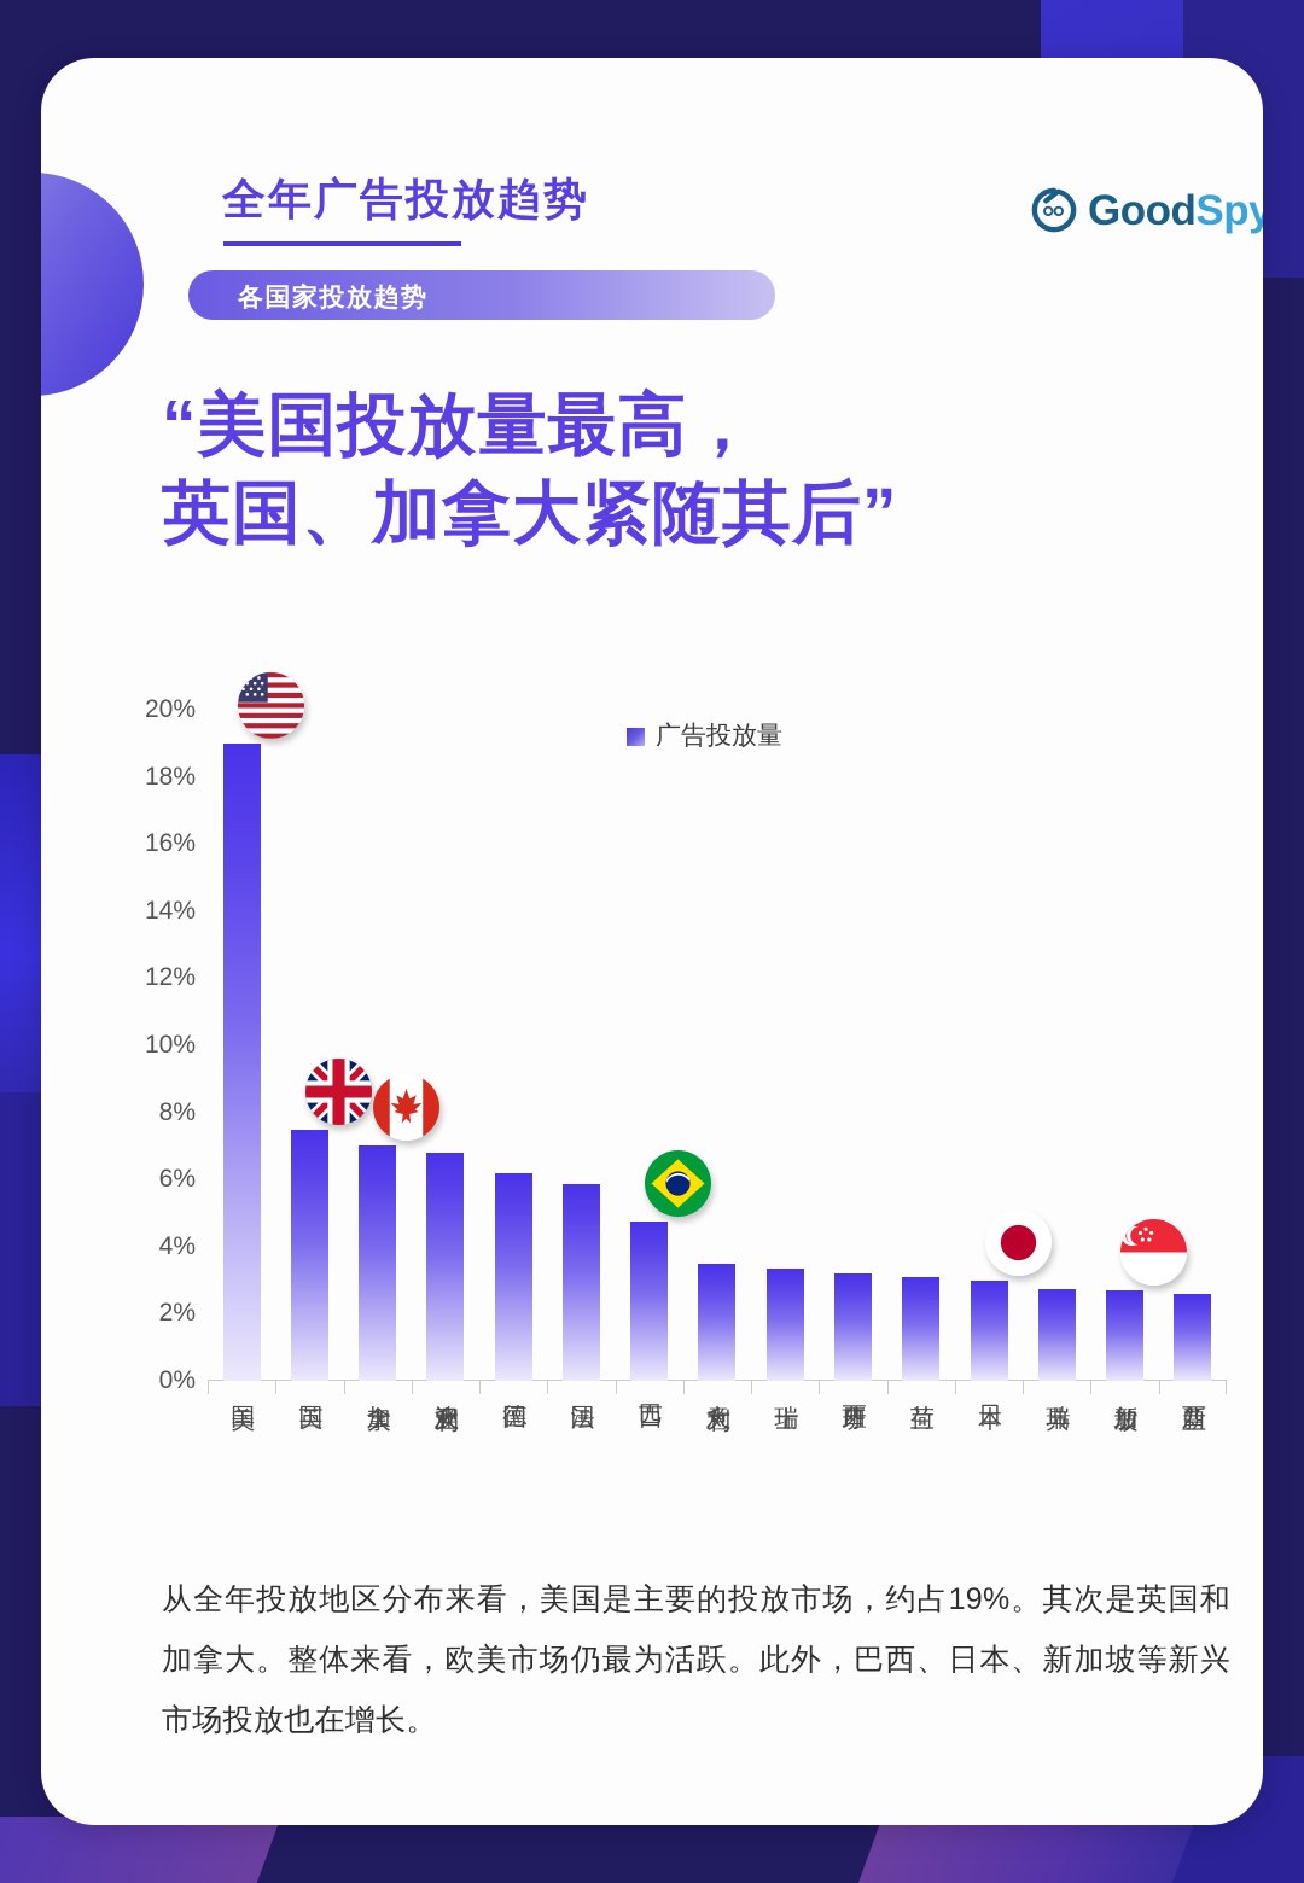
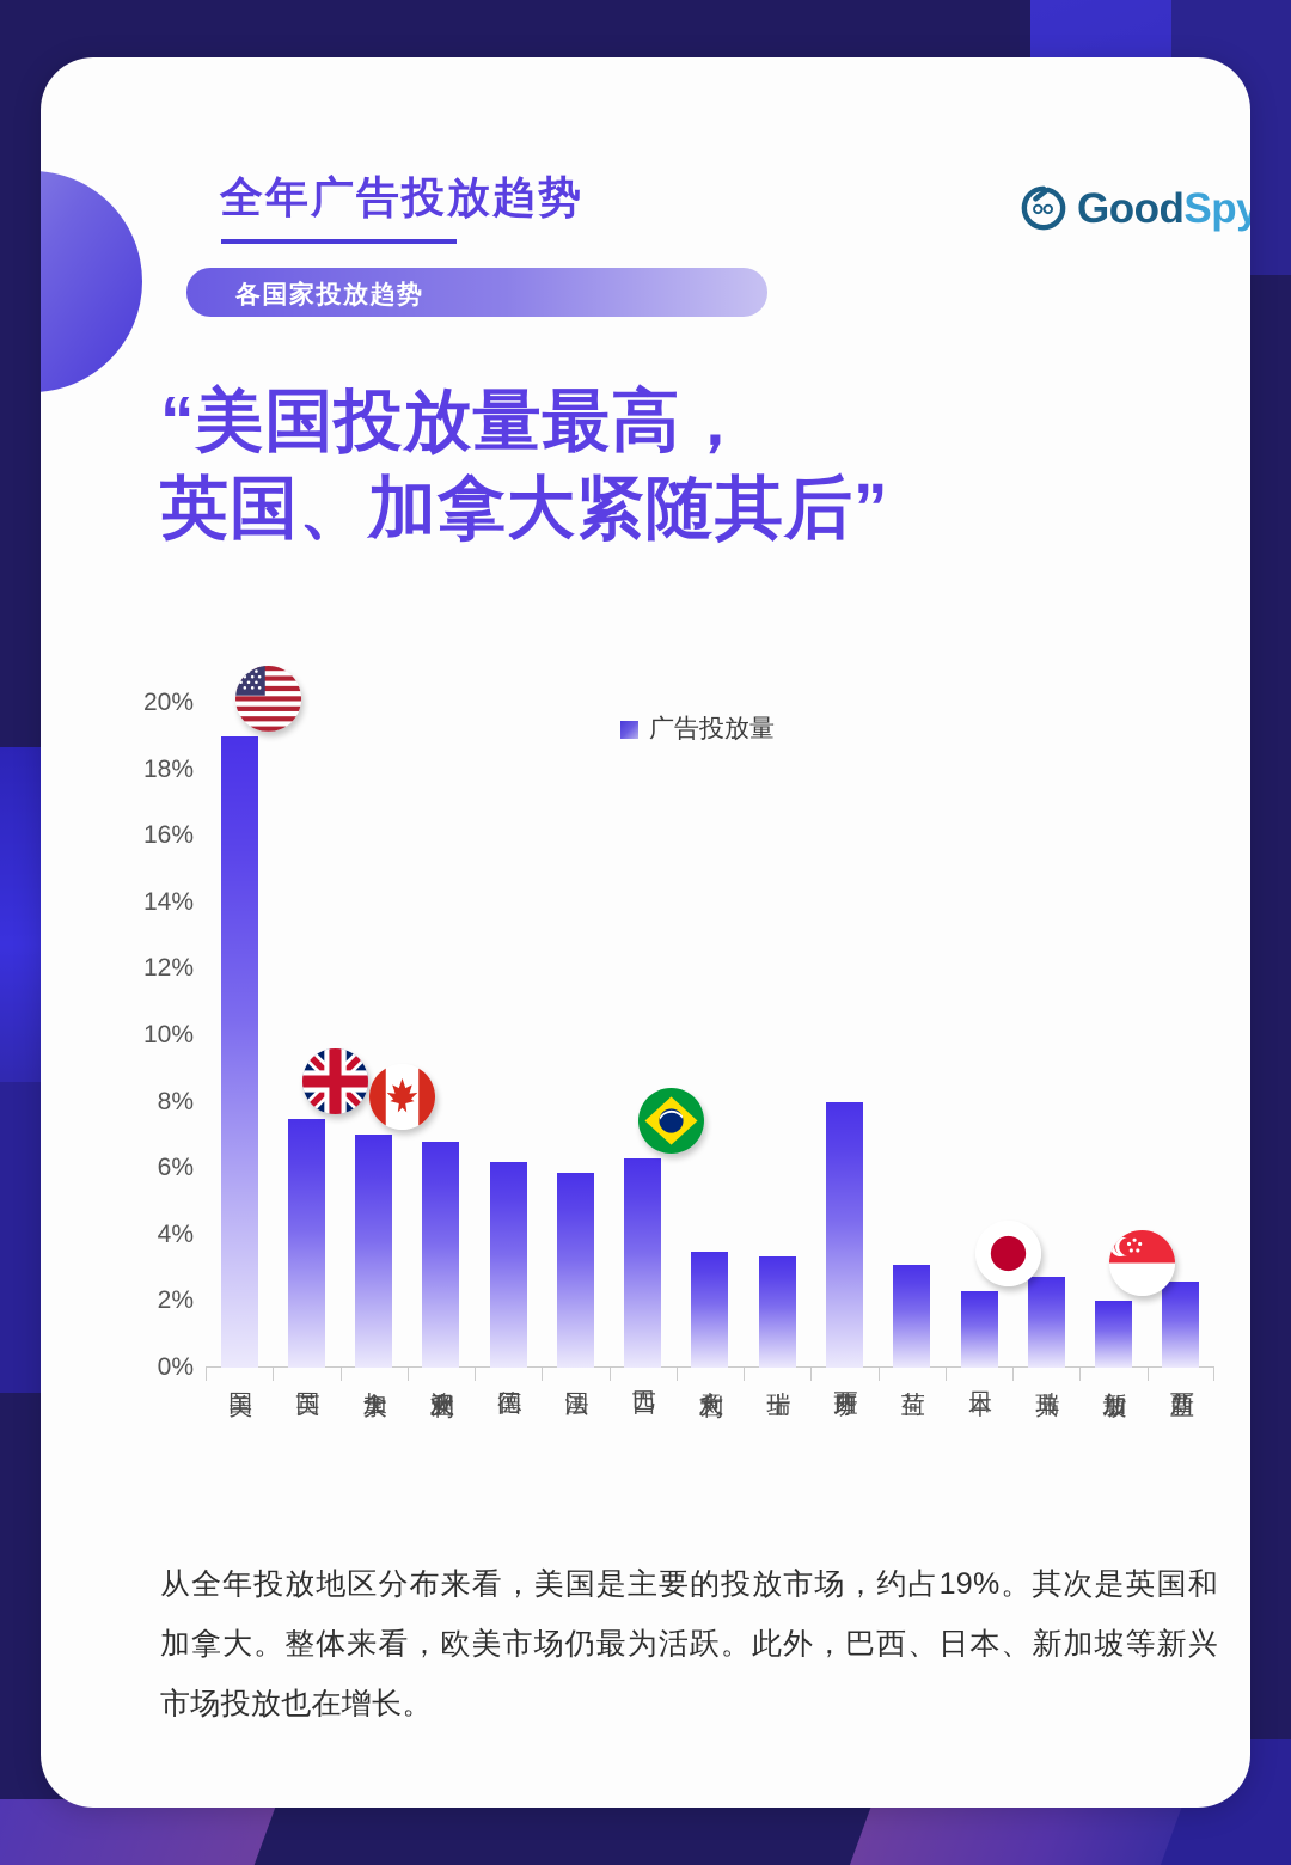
巴西: 4.8% -> 6.3%
西班牙: 3.2% -> 8.0%
日本: 3.0% -> 2.3%
新加坡: 2.7% -> 2.0%
